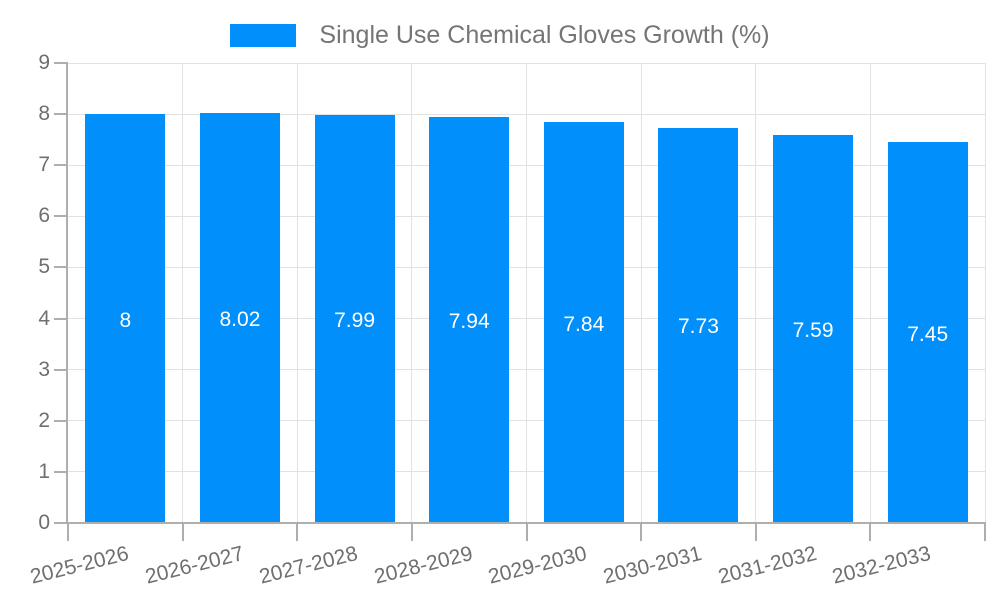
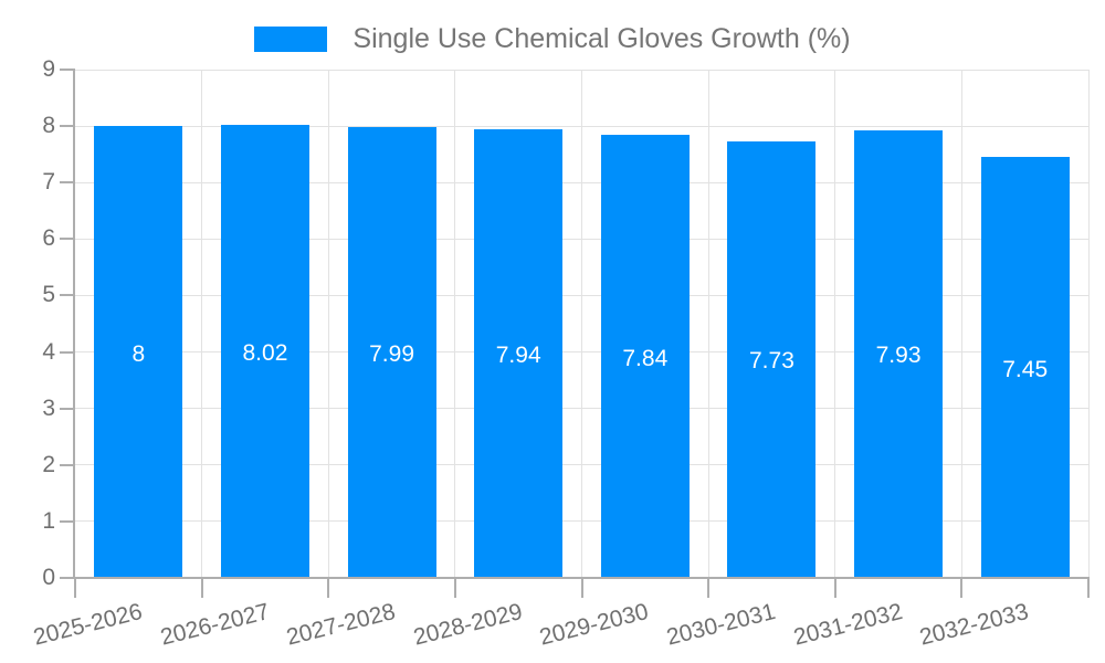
2031-2032: 7.59 -> 7.93
